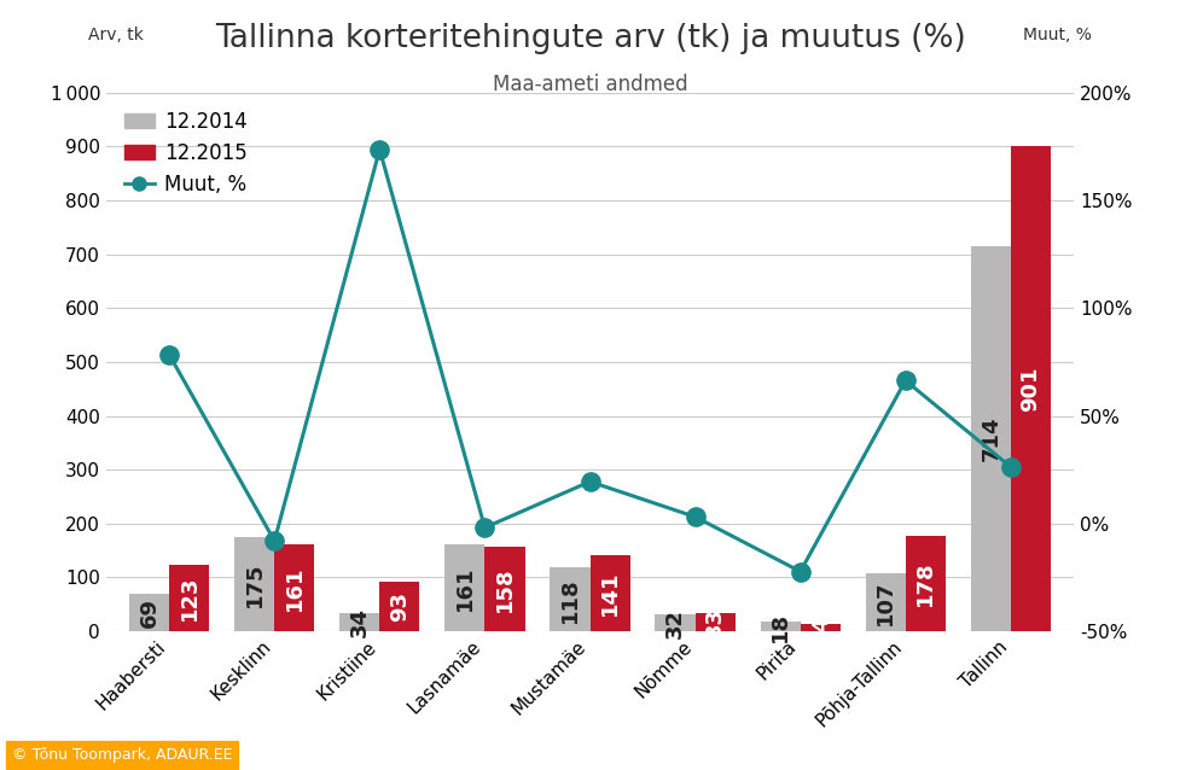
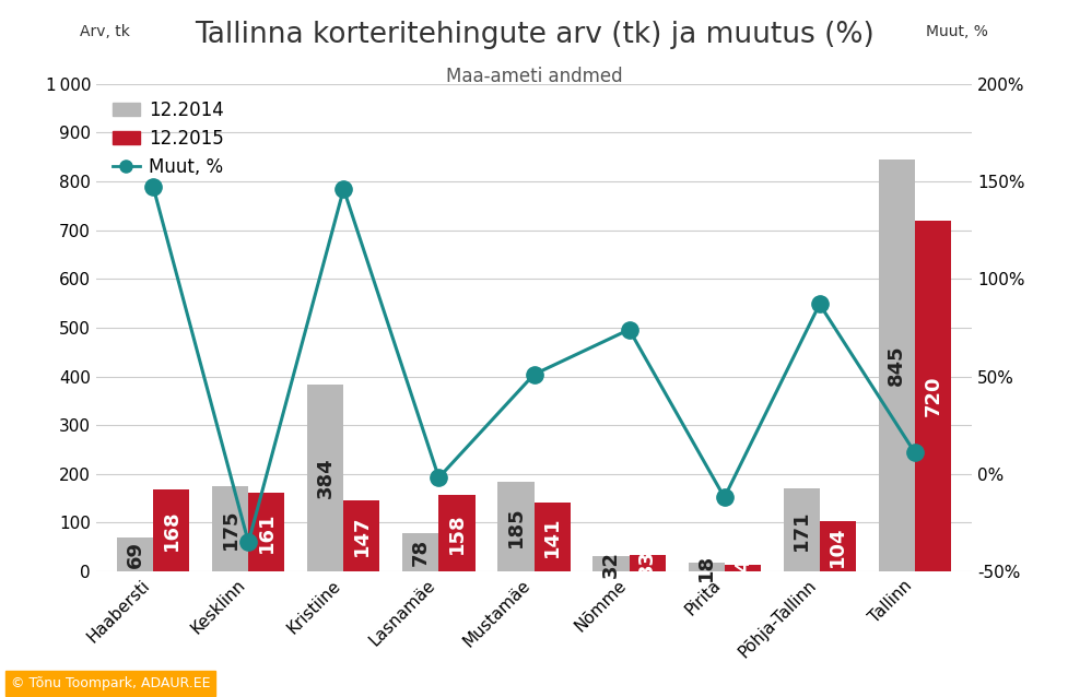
Muut, %/Haabersti: 78% -> 147%
12.2015/Haabersti: 123 -> 168
Muut, %/Kesklinn: -8% -> -35%
12.2014/Kristiine: 34 -> 384
Muut, %/Kristiine: 174% -> 146%
12.2015/Kristiine: 93 -> 147
12.2014/Lasnamäe: 161 -> 78
12.2014/Mustamäe: 118 -> 185
Muut, %/Mustamäe: 19% -> 51%
Muut, %/Nõmme: 3% -> 74%
Muut, %/Pirita: -22% -> -12%
12.2014/Põhja-Tallinn: 107 -> 171
Muut, %/Põhja-Tallinn: 66% -> 87%
12.2015/Põhja-Tallinn: 178 -> 104
12.2014/Tallinn: 714 -> 845
Muut, %/Tallinn: 26% -> 11%
12.2015/Tallinn: 901 -> 720
